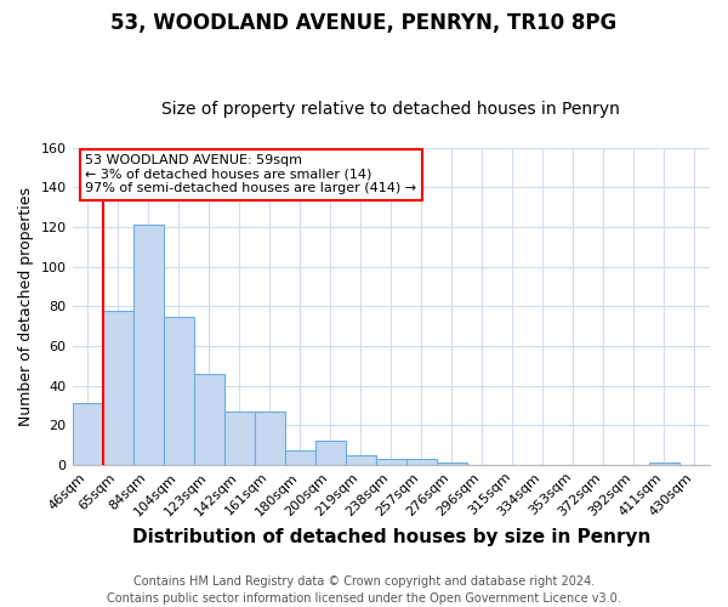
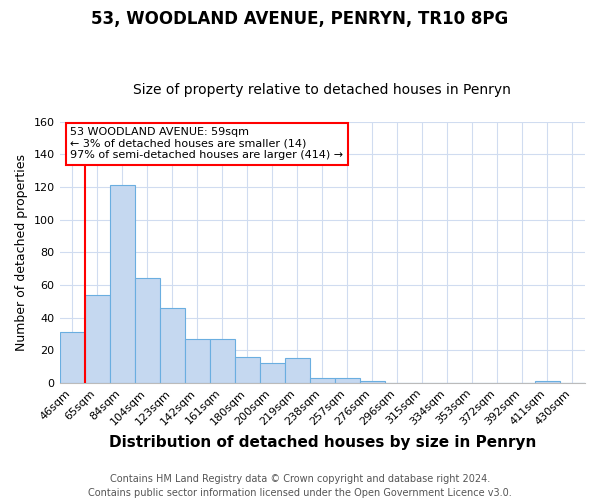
65sqm: 78 -> 54
104sqm: 75 -> 64
180sqm: 7 -> 16
219sqm: 5 -> 15
